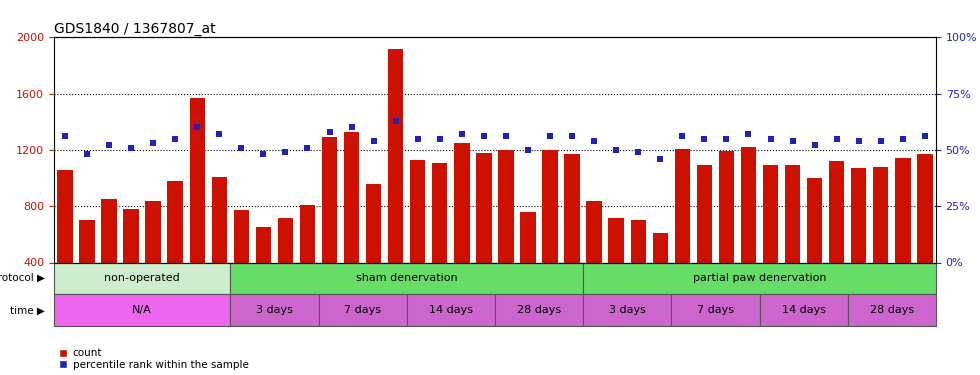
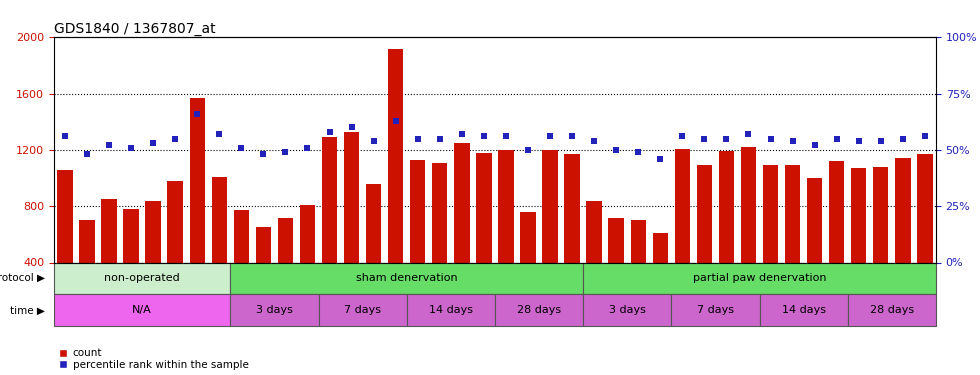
percentile rank within the sample/GSM53202: 60% -> 66%
